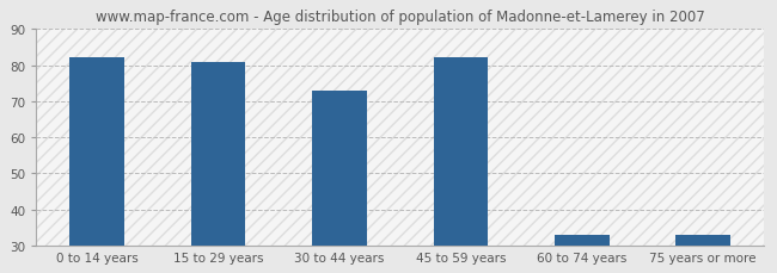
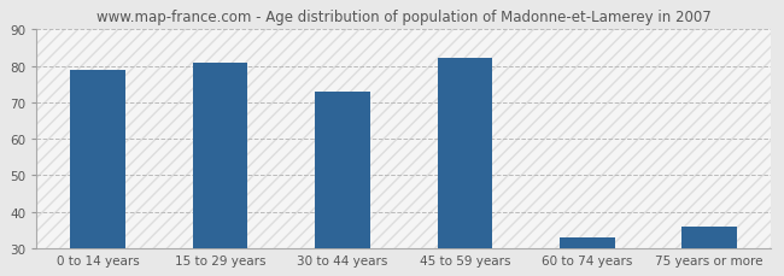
0 to 14 years: 82 -> 79
75 years or more: 33 -> 36
